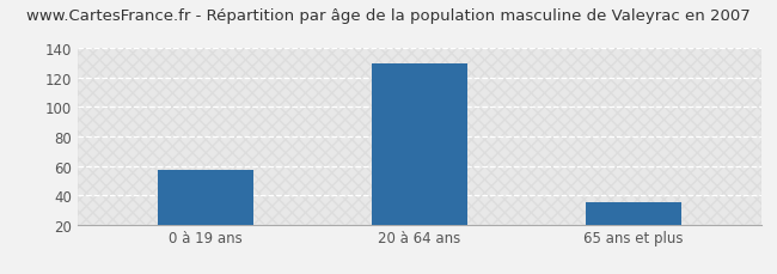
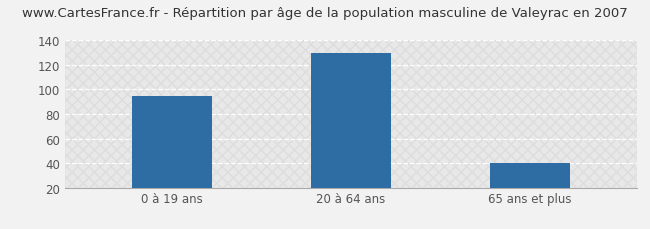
0 à 19 ans: 57 -> 95
65 ans et plus: 35 -> 40
